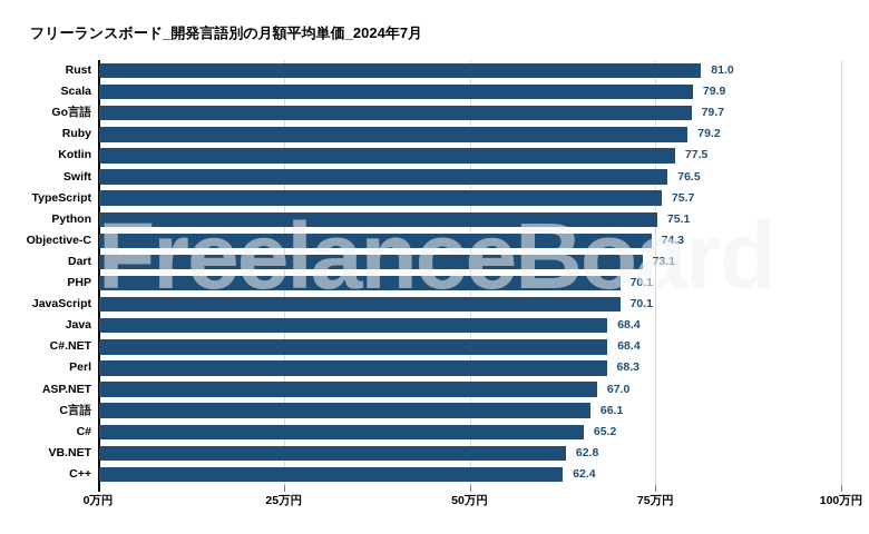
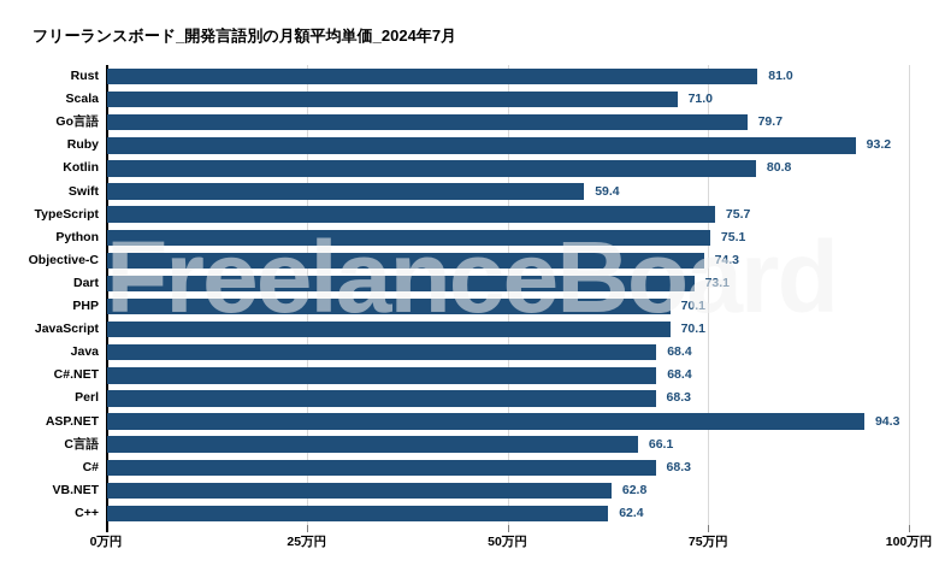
Scala: 79.9 -> 71.0
Ruby: 79.2 -> 93.2
Kotlin: 77.5 -> 80.8
Swift: 76.5 -> 59.4
ASP.NET: 67.0 -> 94.3
C#: 65.2 -> 68.3
